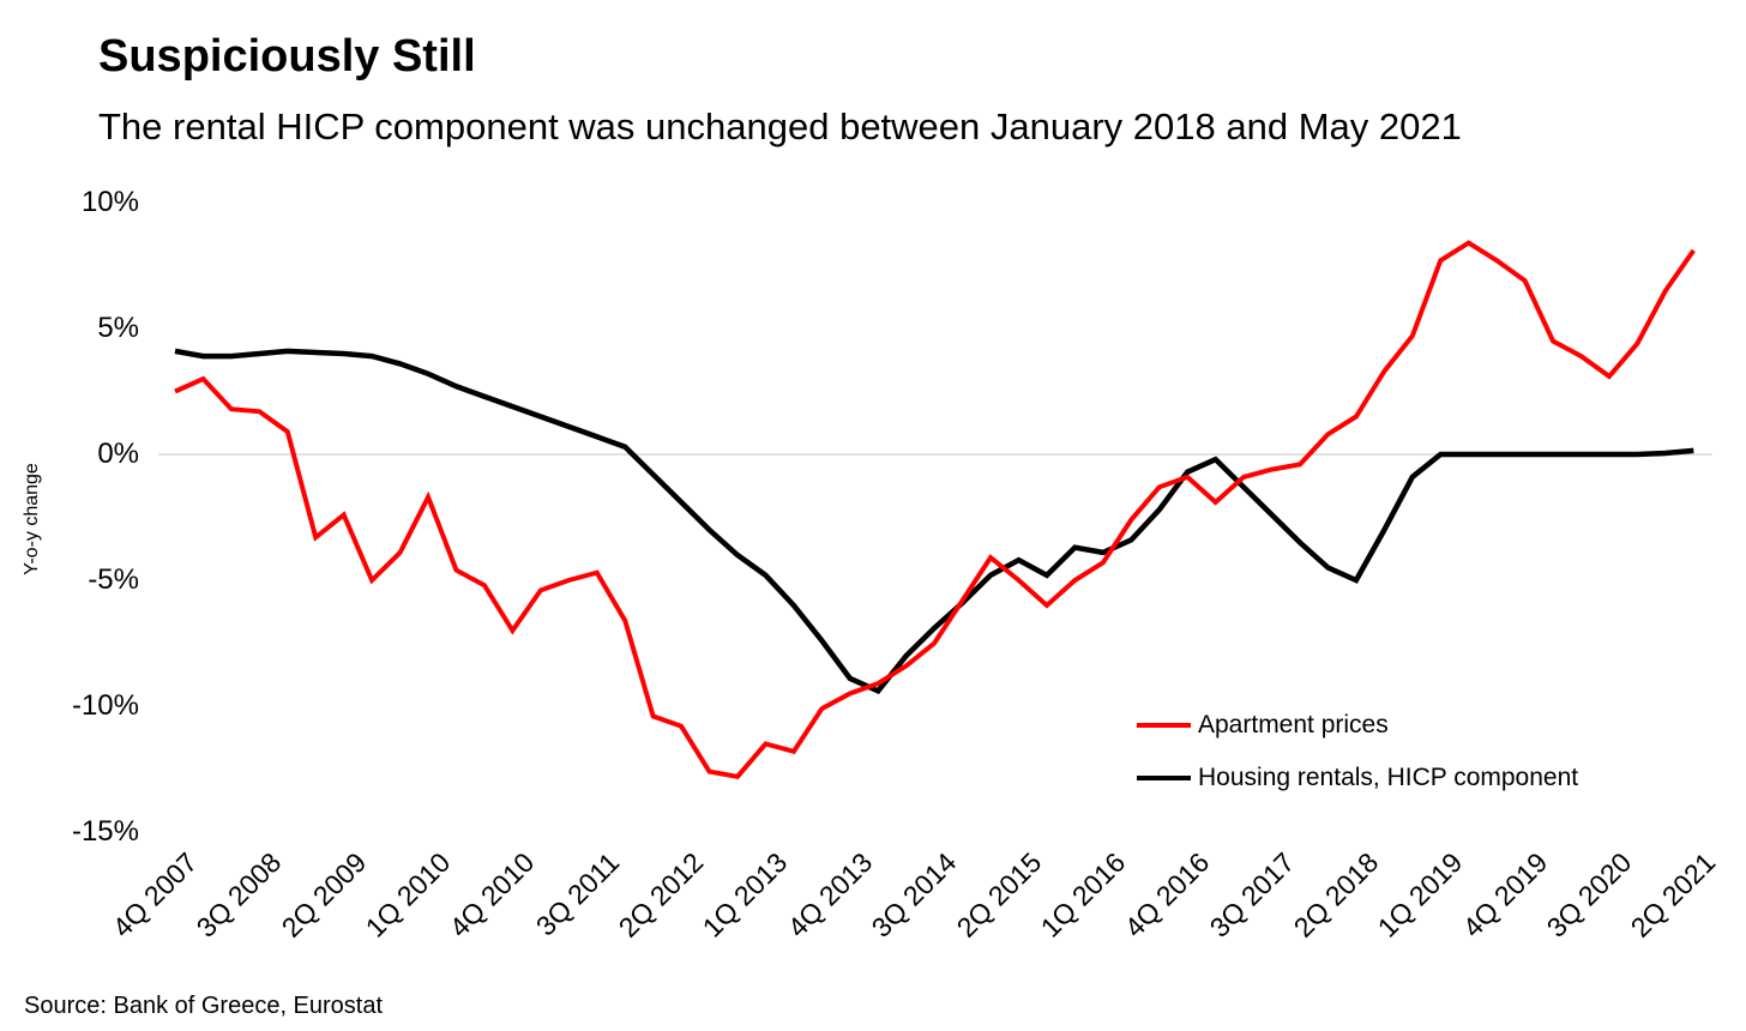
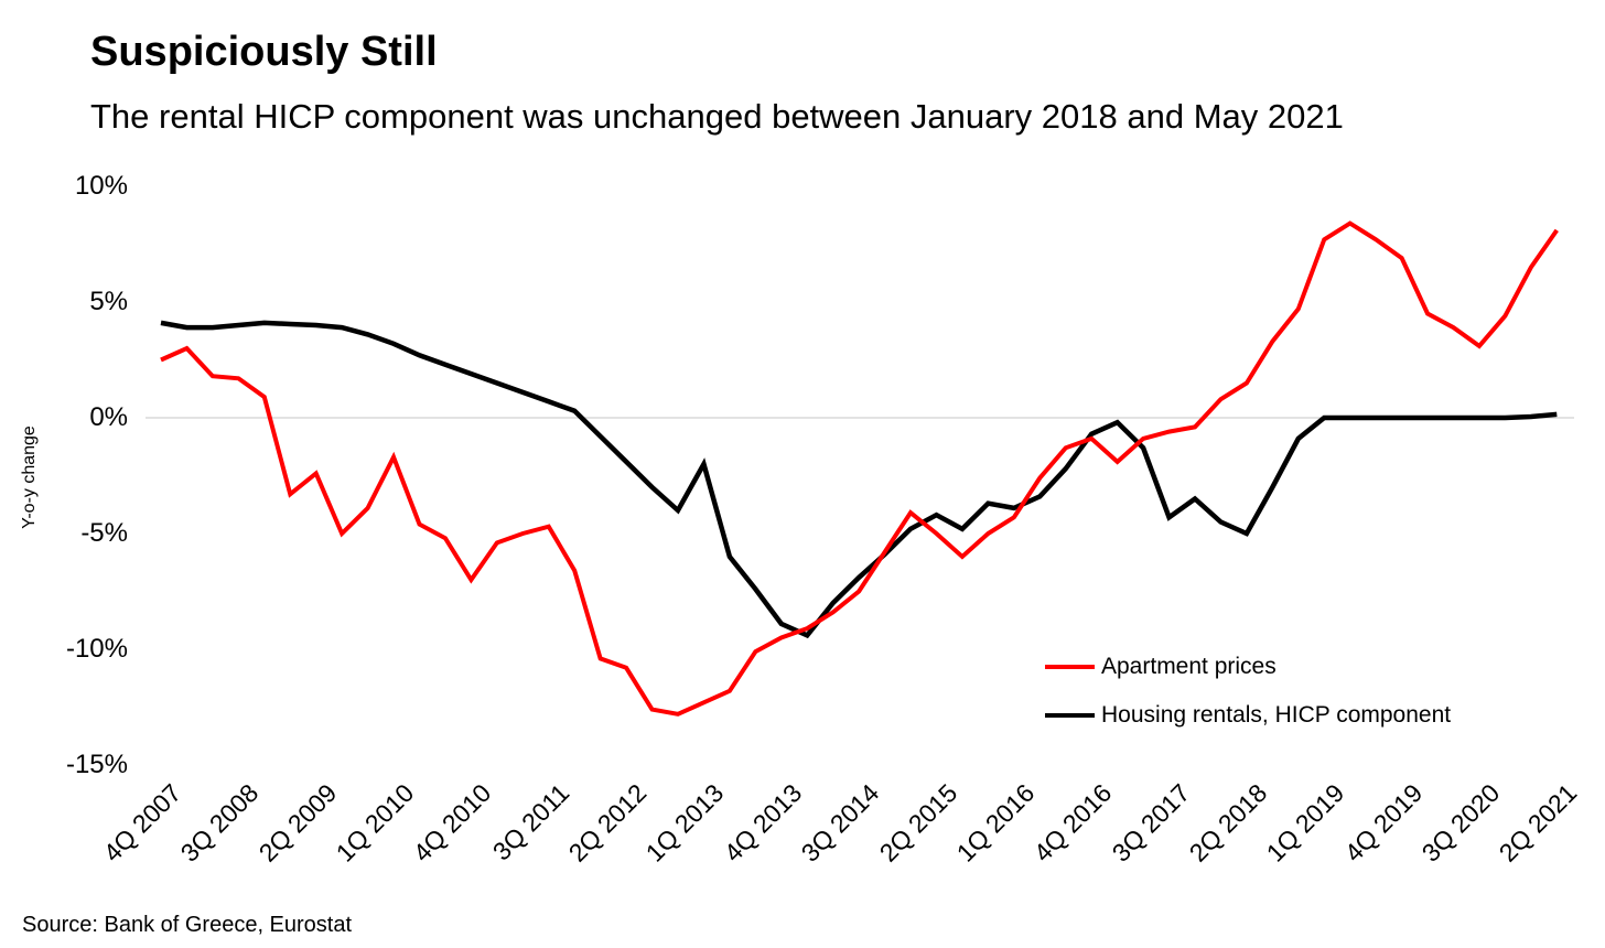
Apartment prices/1Q 2013: -11.5% -> -12.3%
Housing rentals, HICP component/1Q 2013: -4.8% -> -2.0%
Housing rentals, HICP component/3Q 2017: -2.4% -> -4.3%
